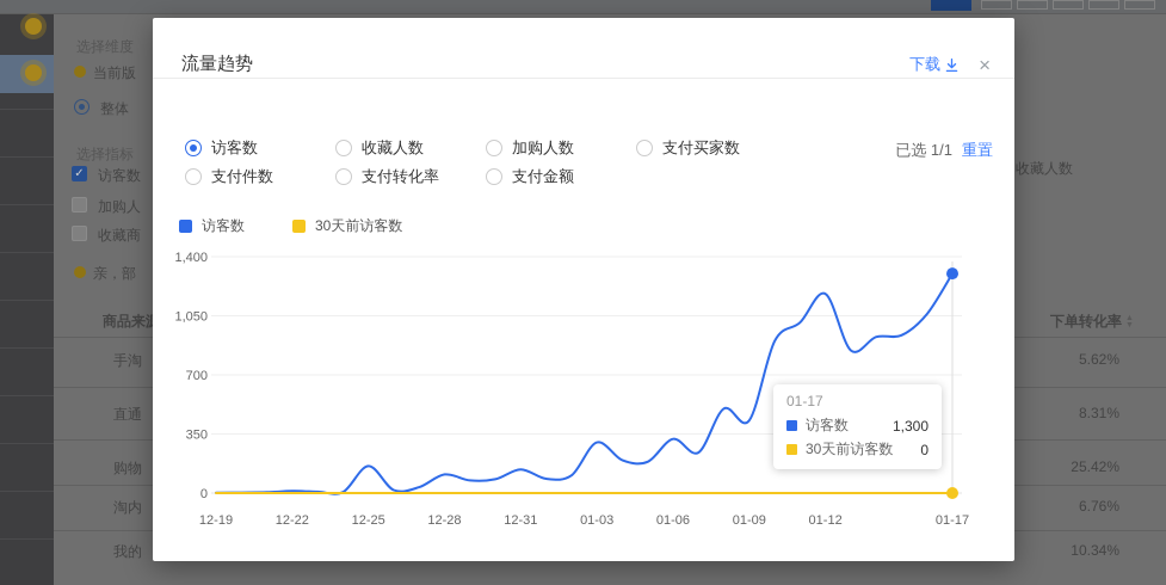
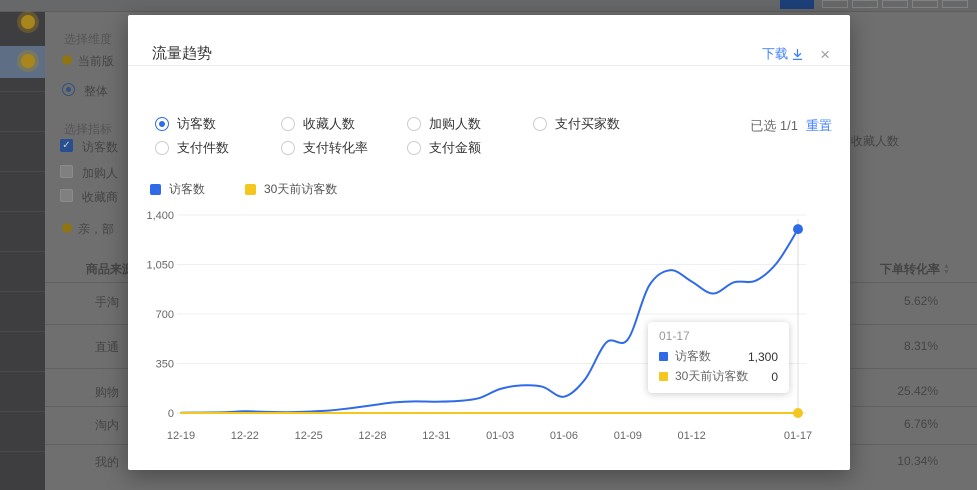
访客数/12-25: 160 -> 10
访客数/12-28: 110 -> 60
访客数/12-31: 140 -> 80
访客数/01-03: 300 -> 170
访客数/01-06: 320 -> 120
访客数/01-09: 430 -> 520
访客数/01-12: 1180 -> 930
